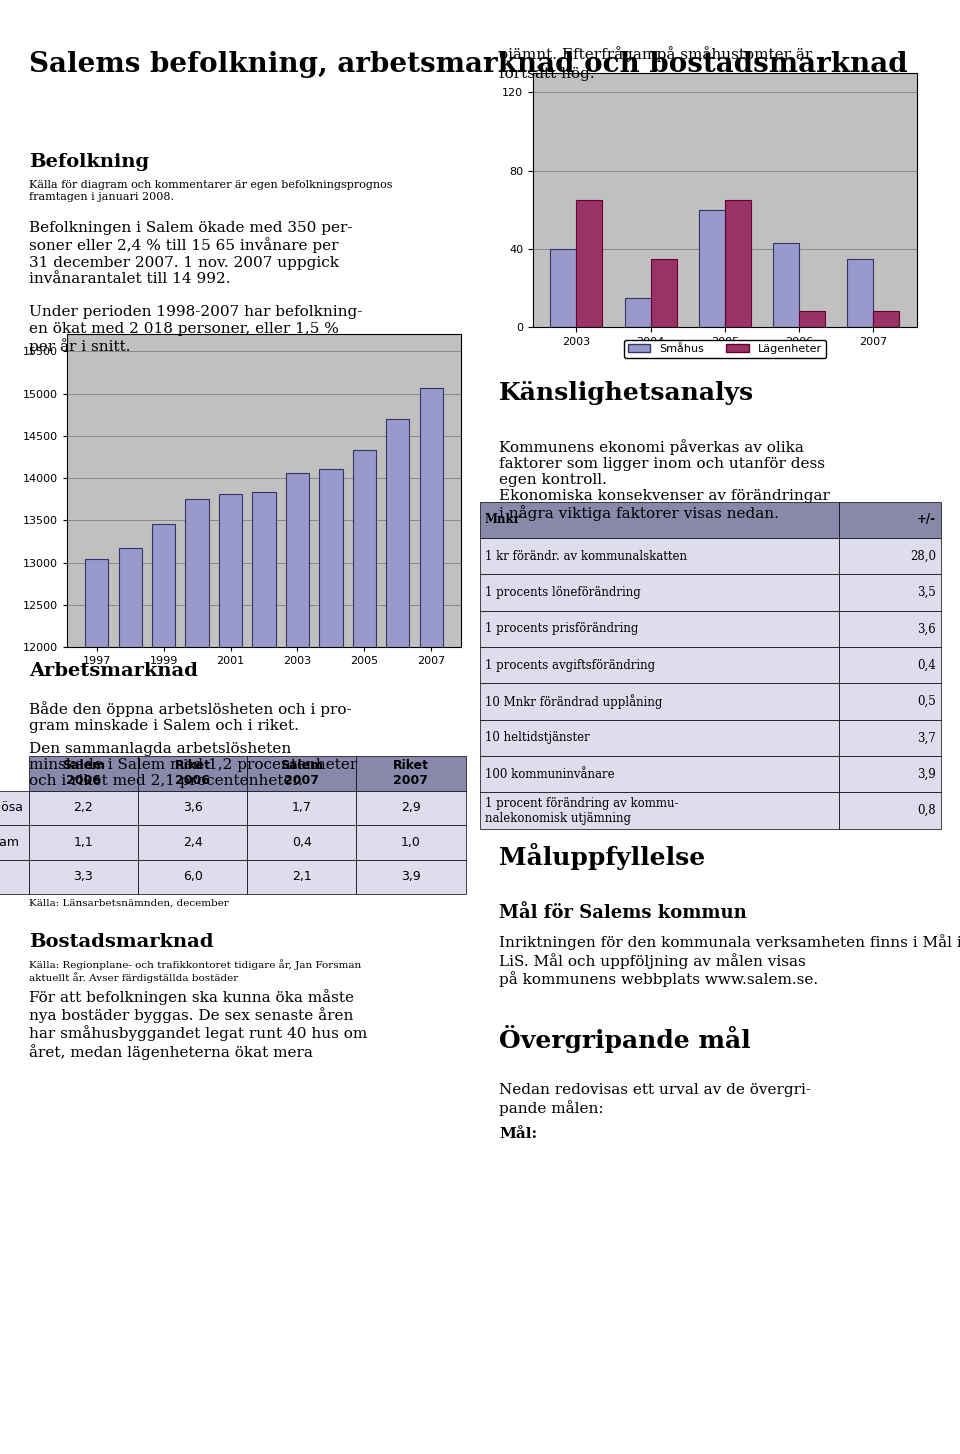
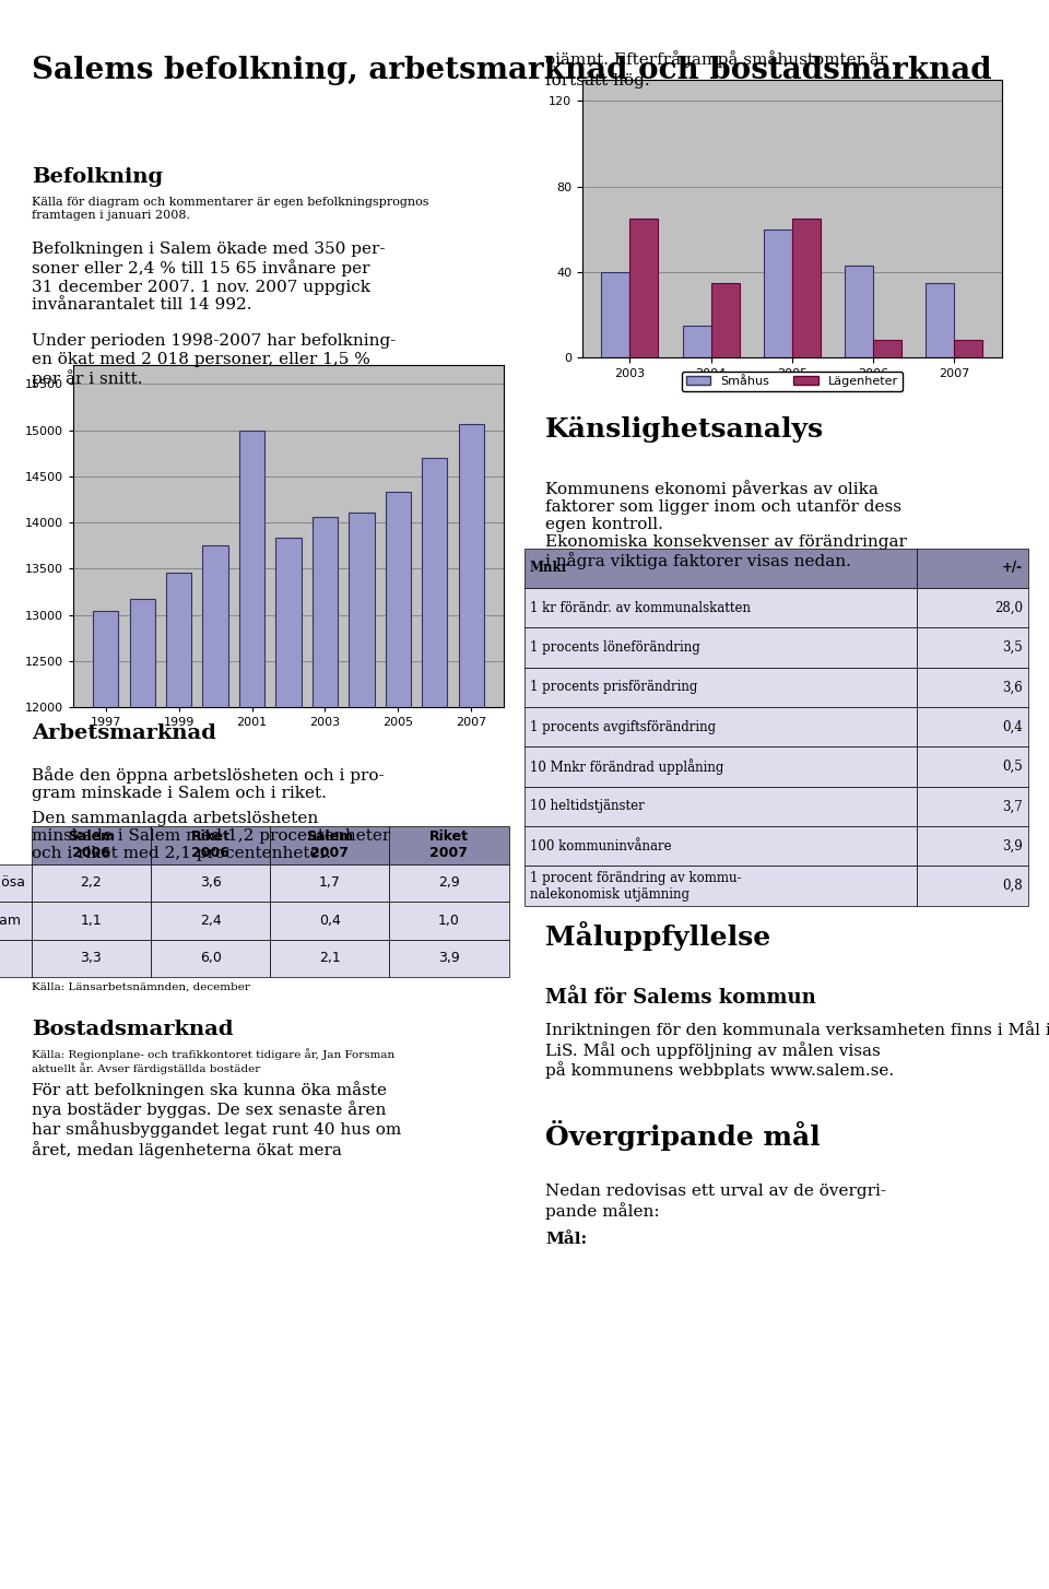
2001: 13810 -> 15000
